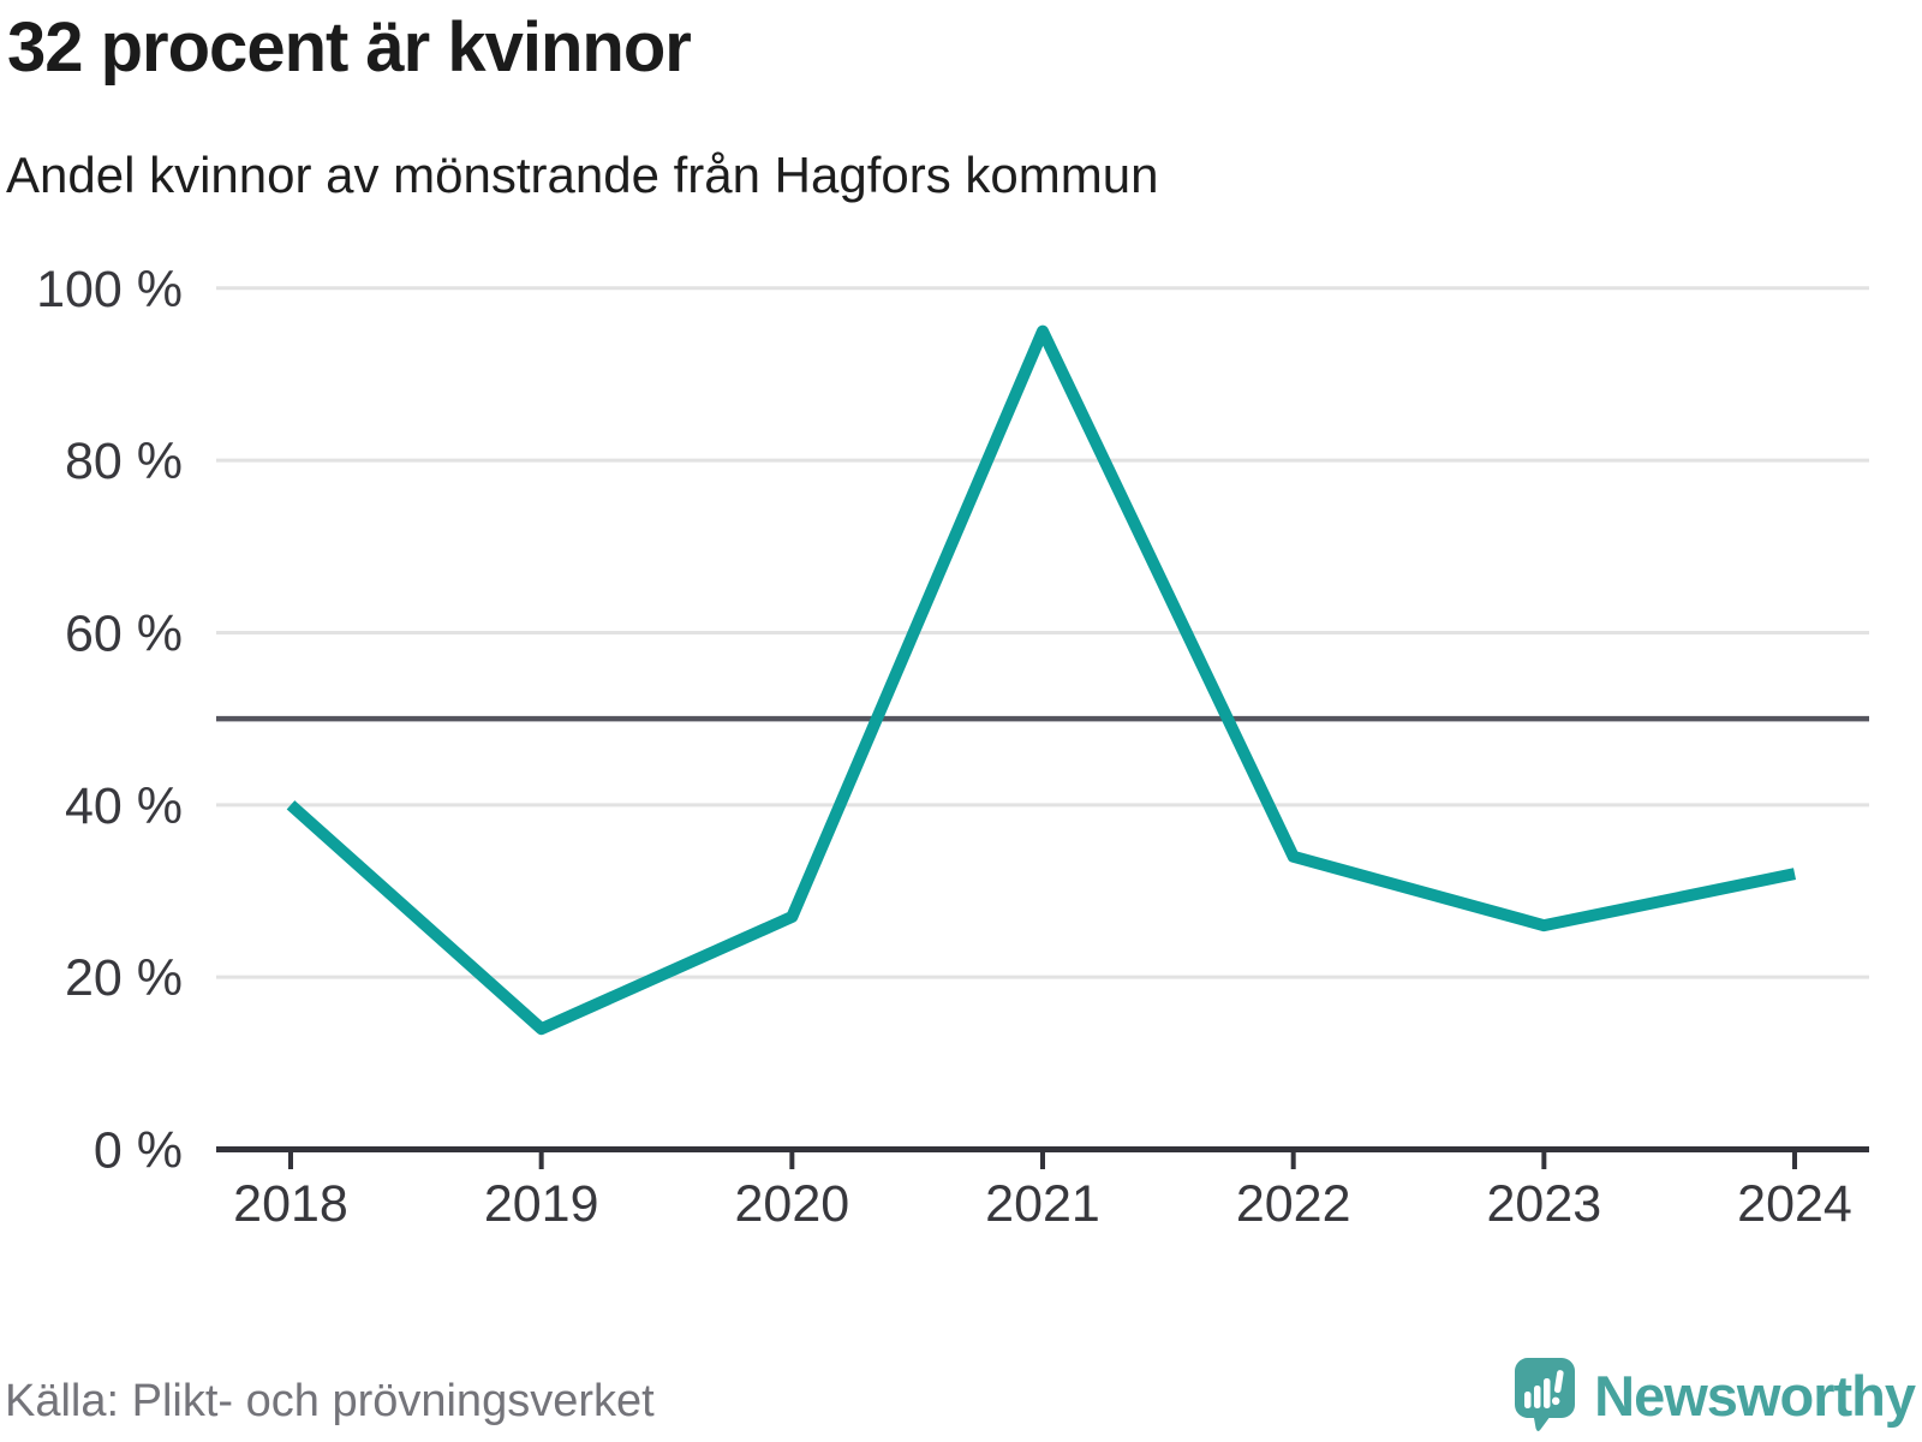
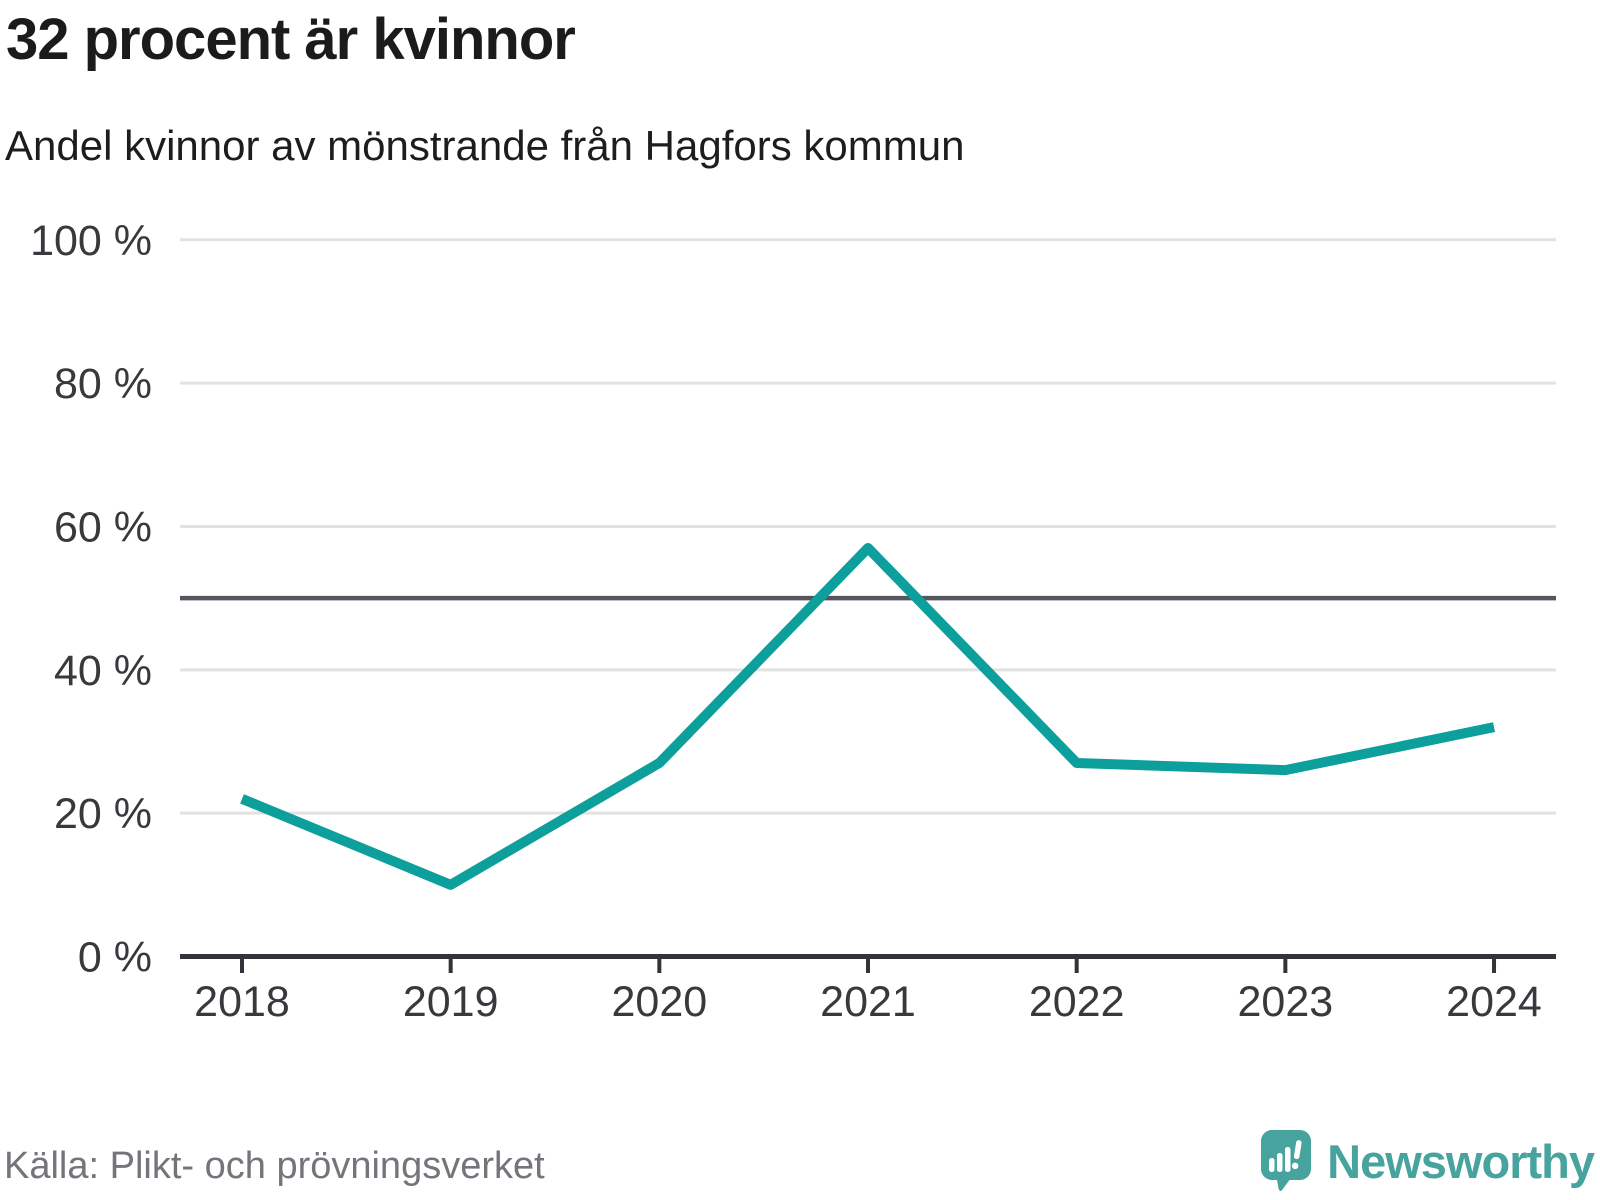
2018: 40% -> 22%
2019: 14% -> 10%
2021: 95% -> 57%
2022: 34% -> 27%
